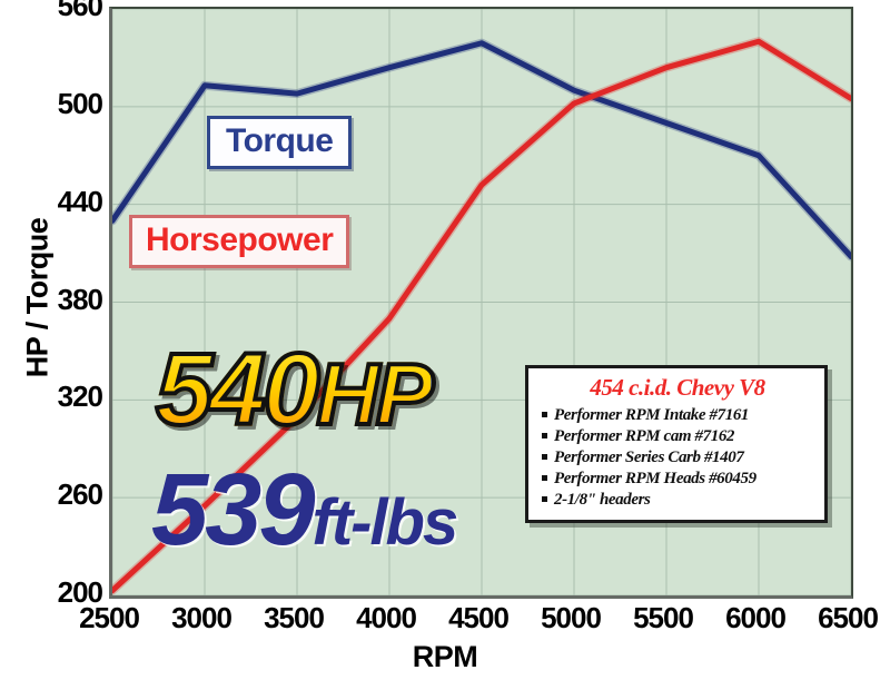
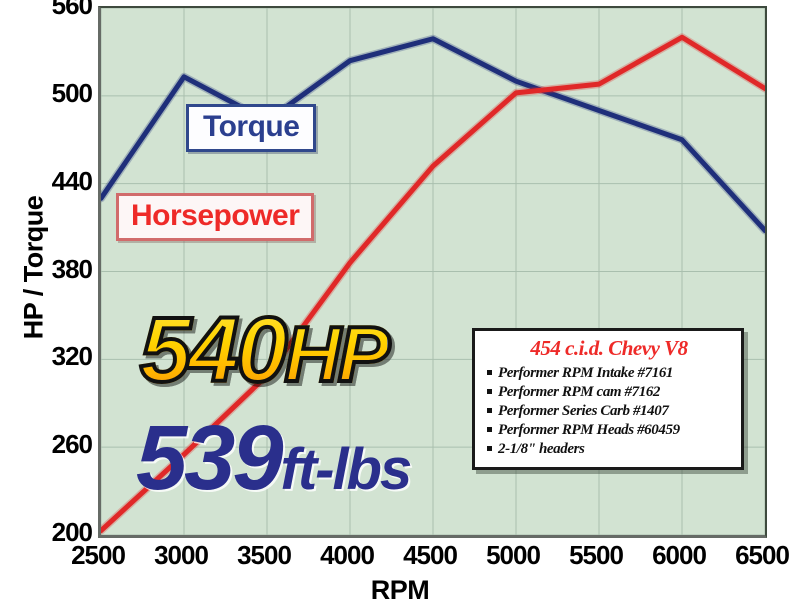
Torque/3500: 508 -> 483
Horsepower/4000: 370 -> 386
Horsepower/5500: 524 -> 508
